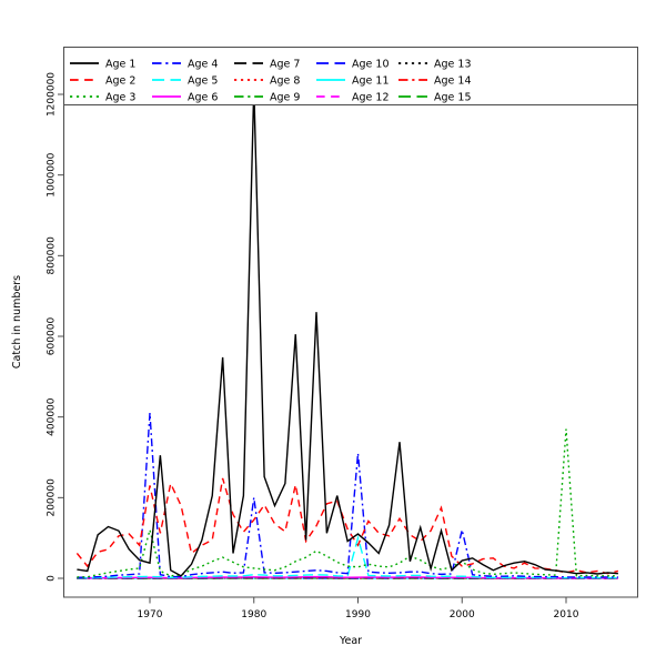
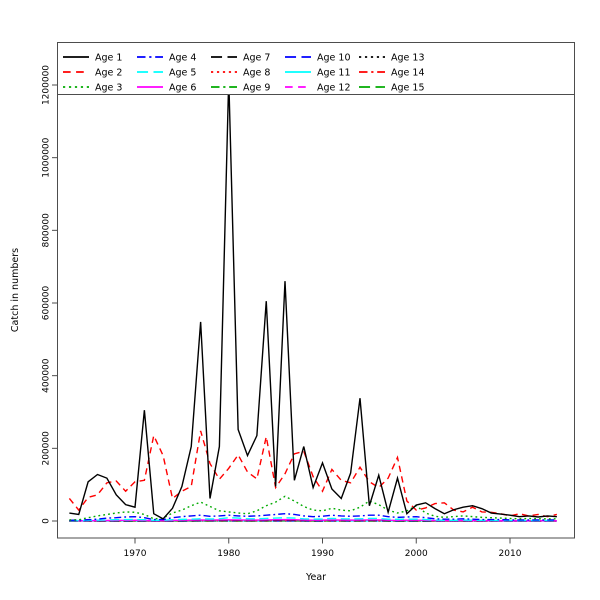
Age 2/1970: 230000 -> 110000
Age 3/1970: 120000 -> 20000
Age 4/1970: 410000 -> 10000
Age 4/1980: 200000 -> 20000
Age 1/1990: 110000 -> 160000
Age 4/1990: 310000 -> 10000
Age 5/1990: 100000 -> 10000
Age 4/2000: 120000 -> 10000
Age 3/2010: 370000 -> 10000
